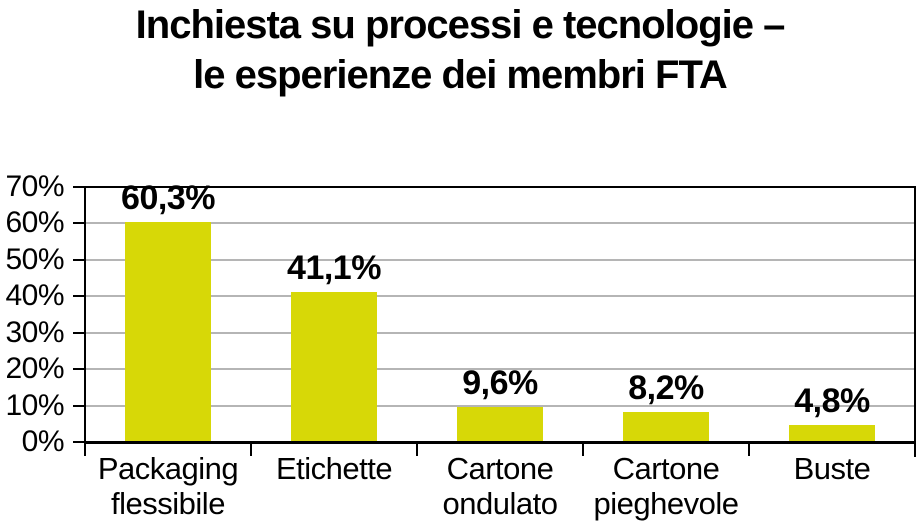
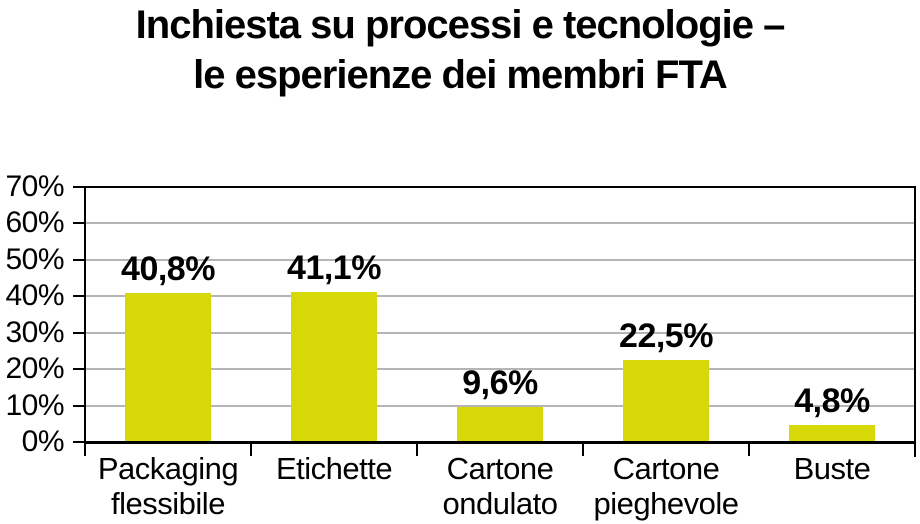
Packaging flessibile: 60,3% -> 40,8%
Cartone pieghevole: 8,2% -> 22,5%
